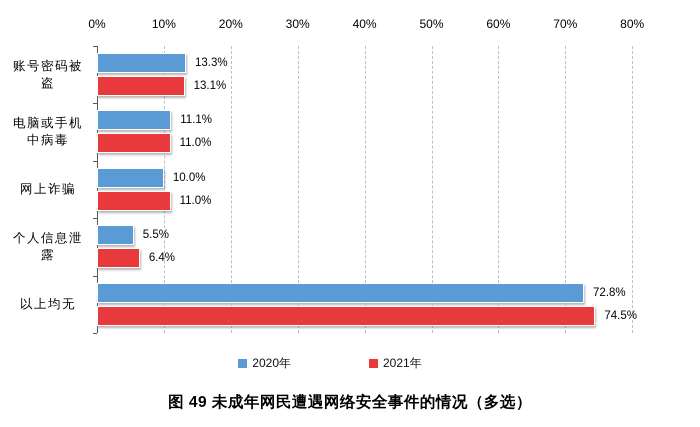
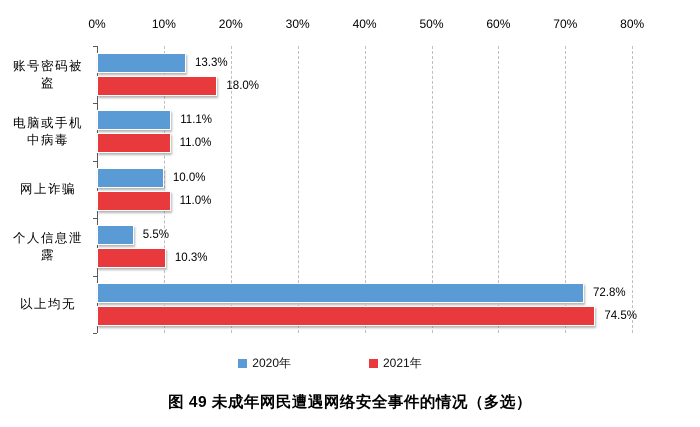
2021年/账号密码被盗: 13.1% -> 18.0%
2021年/个人信息泄露: 6.4% -> 10.3%
